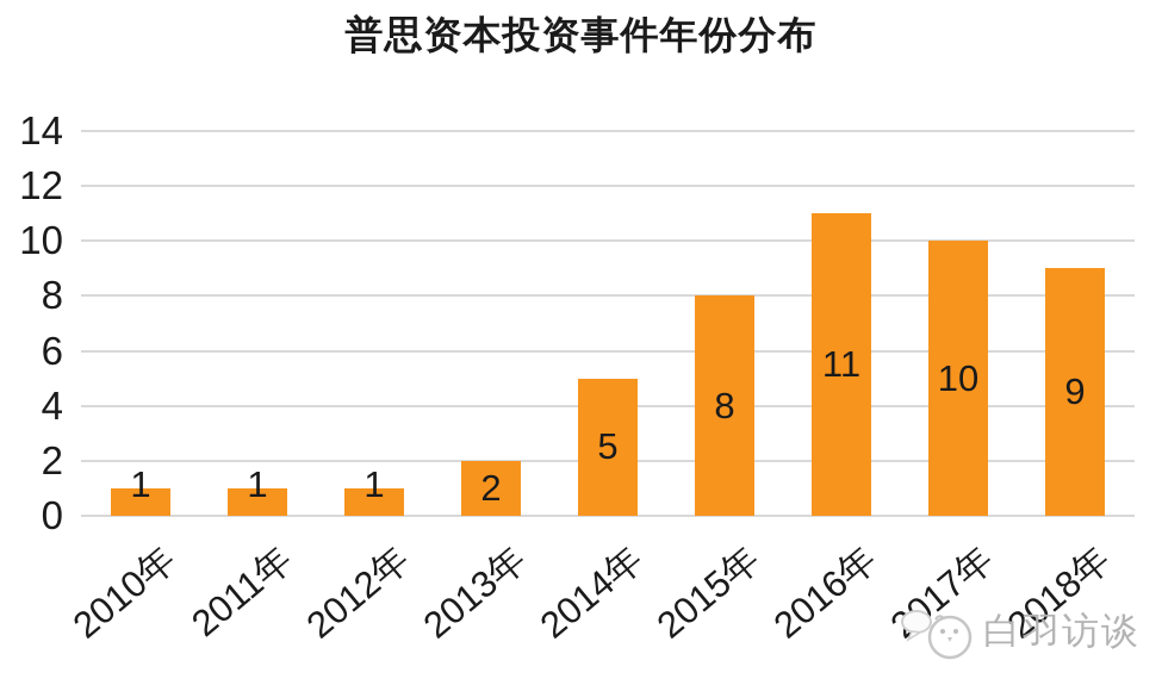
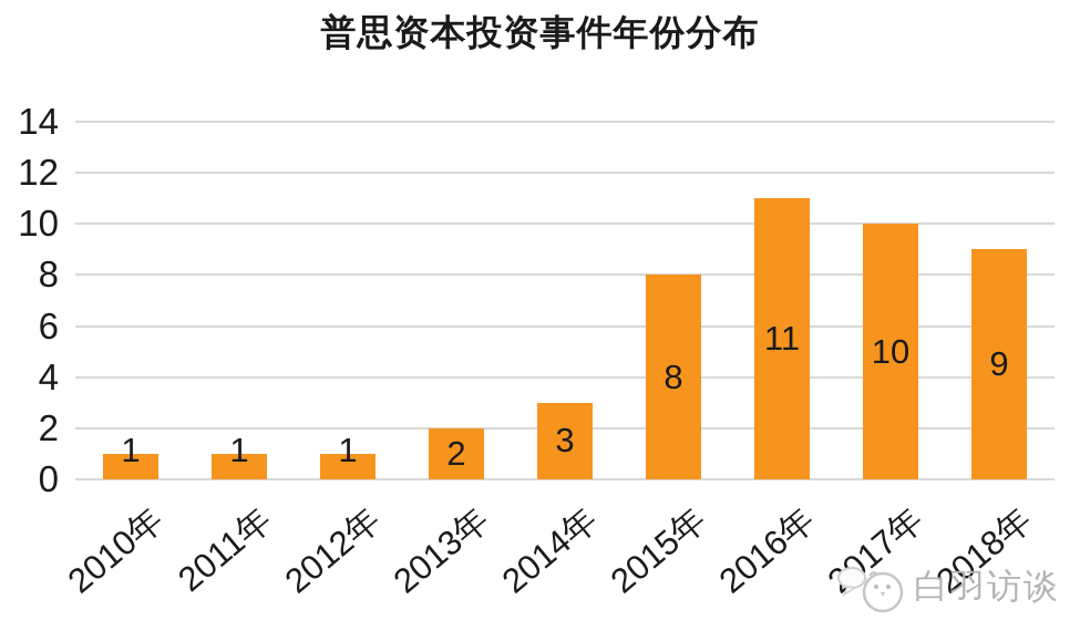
2014年: 5 -> 3
